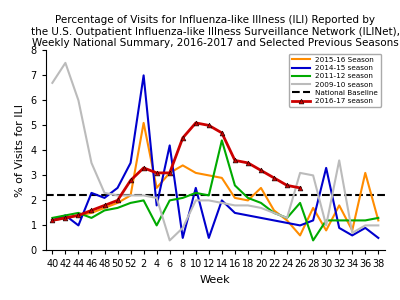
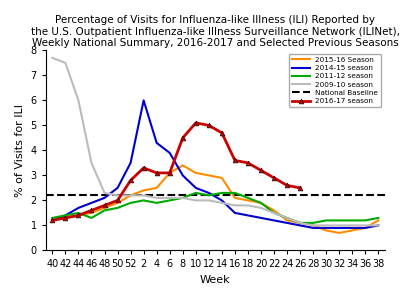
2009-10 season/40: 6.7 -> 7.7
2014-15 season/44: 1.0 -> 1.7
2014-15 season/46: 2.3 -> 1.9
2015-16 Season/2: 5.1 -> 2.4
2014-15 season/2: 7.0 -> 6.0
2014-15 season/4: 1.8 -> 4.3
2011-12 season/4: 1.0 -> 1.9
2014-15 season/6: 4.2 -> 3.9
2009-10 season/6: 0.4 -> 2.1
2014-15 season/8: 0.5 -> 3.0
2009-10 season/8: 0.9 -> 2.1
2014-15 season/12: 0.5 -> 2.3
2011-12 season/14: 4.4 -> 2.3
2011-12 season/16: 2.6 -> 2.3
2015-16 Season/20: 2.5 -> 1.9
2015-16 Season/26: 0.6 -> 1.1
2011-12 season/26: 1.9 -> 1.1
2009-10 season/26: 3.1 -> 1.1
2015-16 Season/28: 1.7 -> 1.0
2014-15 season/28: 1.2 -> 0.9
2011-12 season/28: 0.4 -> 1.1
2009-10 season/28: 3.0 -> 1.0
2014-15 season/30: 3.3 -> 0.9
2015-16 Season/32: 1.8 -> 0.7
2009-10 season/32: 3.6 -> 1.0
2014-15 season/34: 0.6 -> 0.9
2009-10 season/34: 0.7 -> 1.0
2015-16 Season/36: 3.1 -> 0.9
2014-15 season/38: 0.5 -> 1.0
